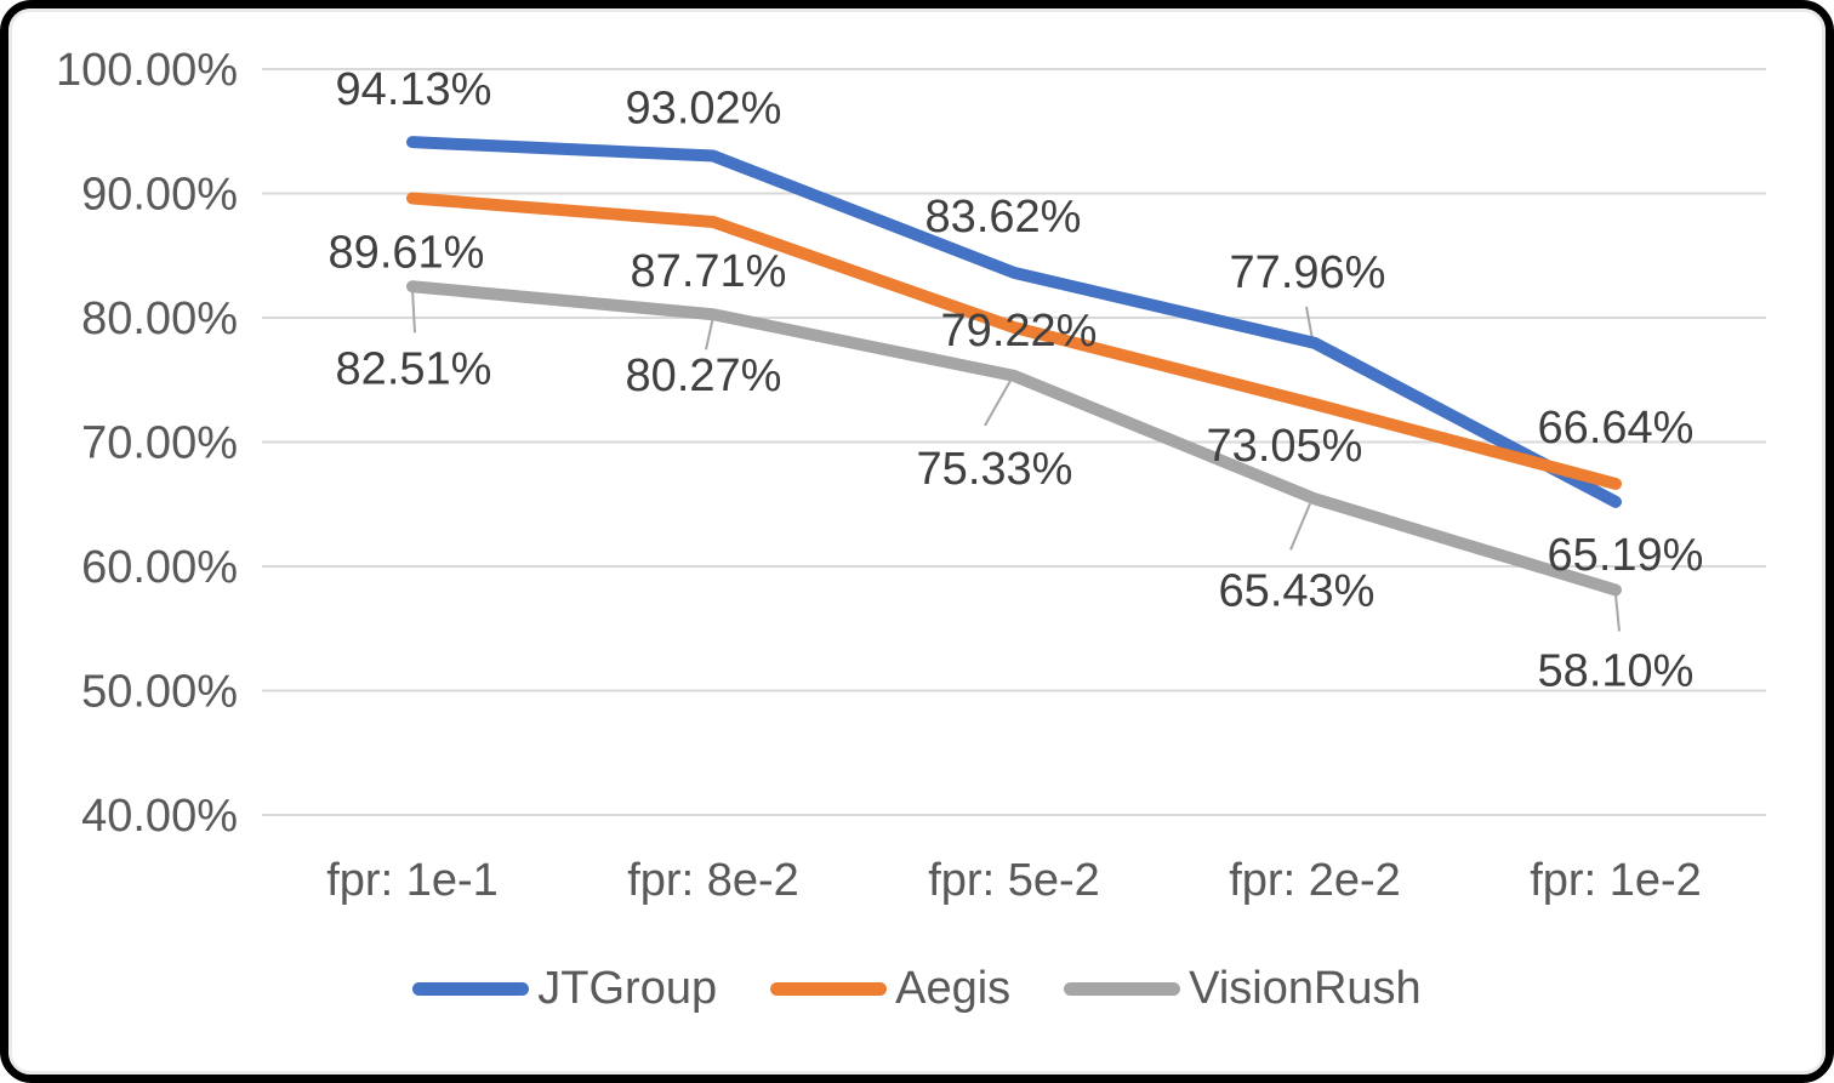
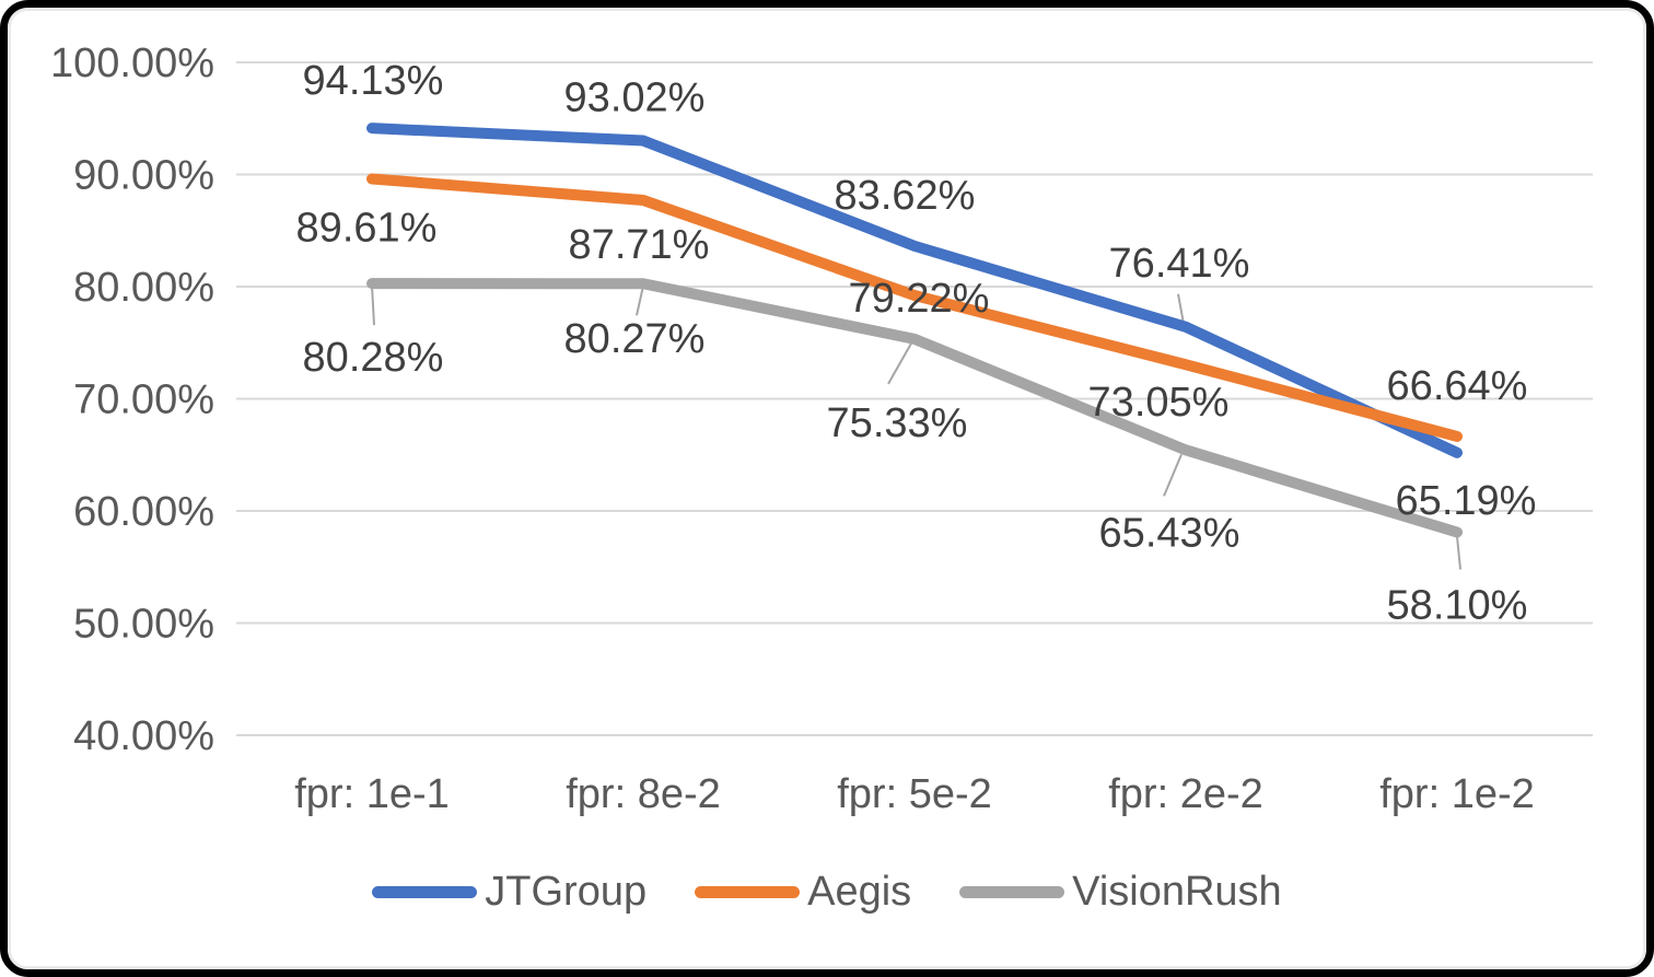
VisionRush/fpr: 1e-1: 82.51% -> 80.28%
JTGroup/fpr: 2e-2: 77.96% -> 76.41%
